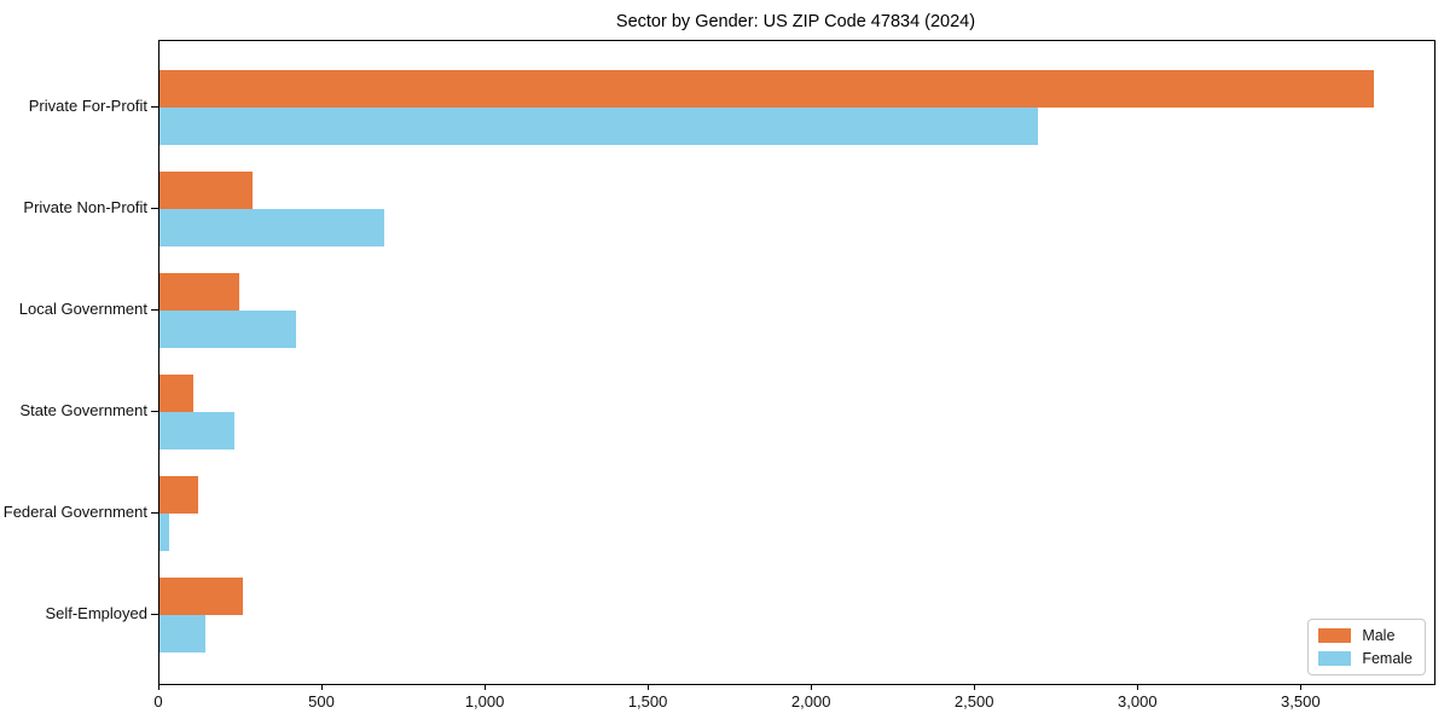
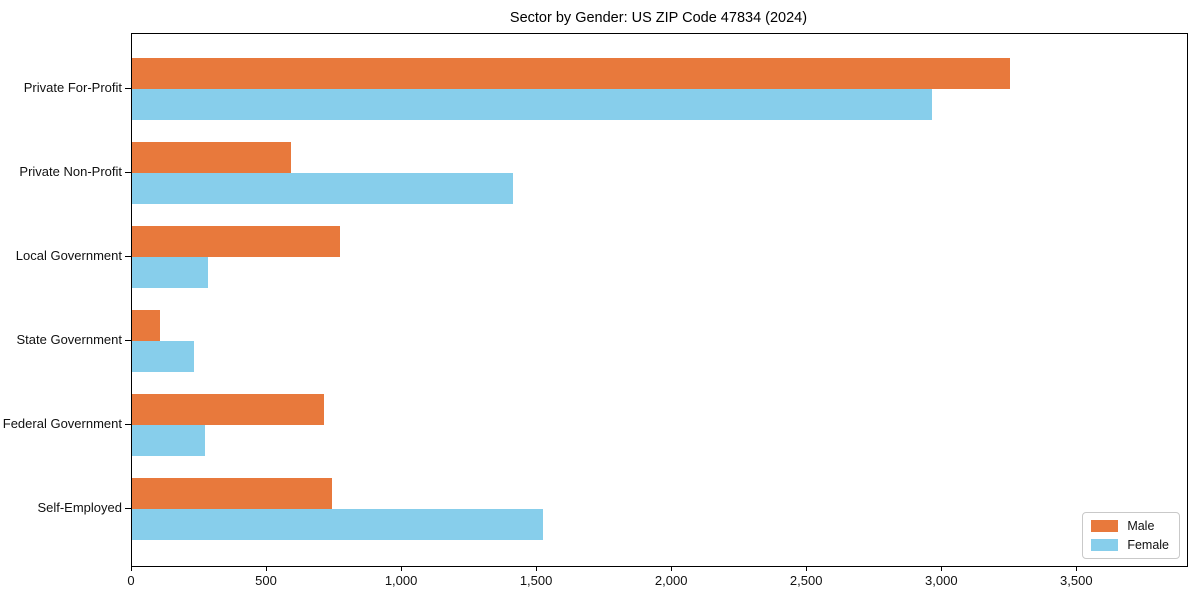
Male/Private For-Profit: 3720 -> 3250
Female/Private For-Profit: 2690 -> 2960
Male/Private Non-Profit: 280 -> 590
Female/Private Non-Profit: 690 -> 1410
Male/Local Government: 240 -> 770
Female/Local Government: 420 -> 280
Male/Federal Government: 120 -> 710
Female/Federal Government: 30 -> 270
Male/Self-Employed: 260 -> 740
Female/Self-Employed: 140 -> 1520
